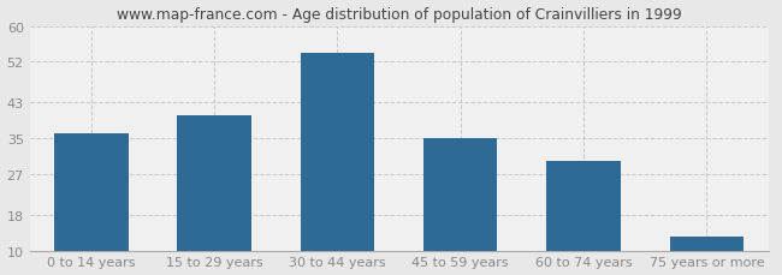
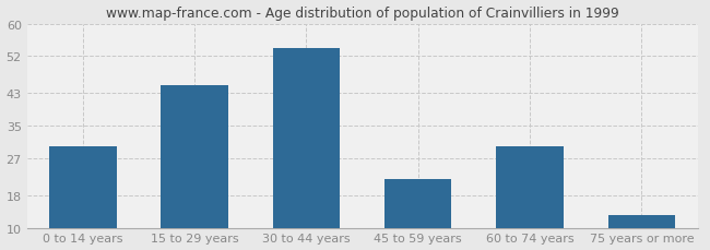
0 to 14 years: 36 -> 30
15 to 29 years: 40 -> 45
45 to 59 years: 35 -> 22
